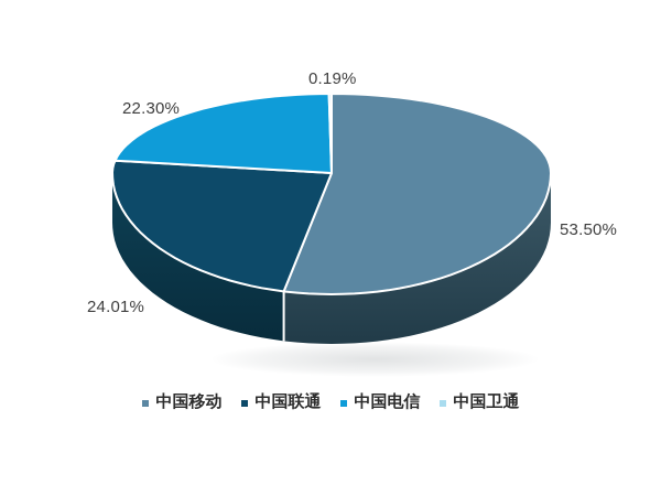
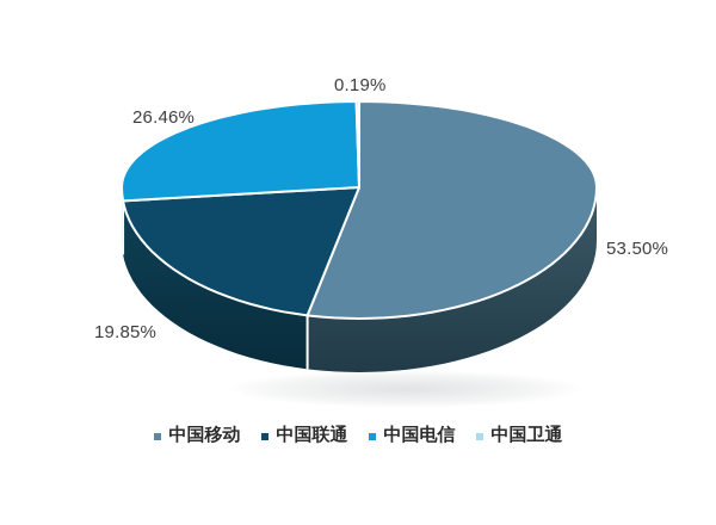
中国联通: 24.01% -> 19.85%
中国电信: 22.30% -> 26.46%
